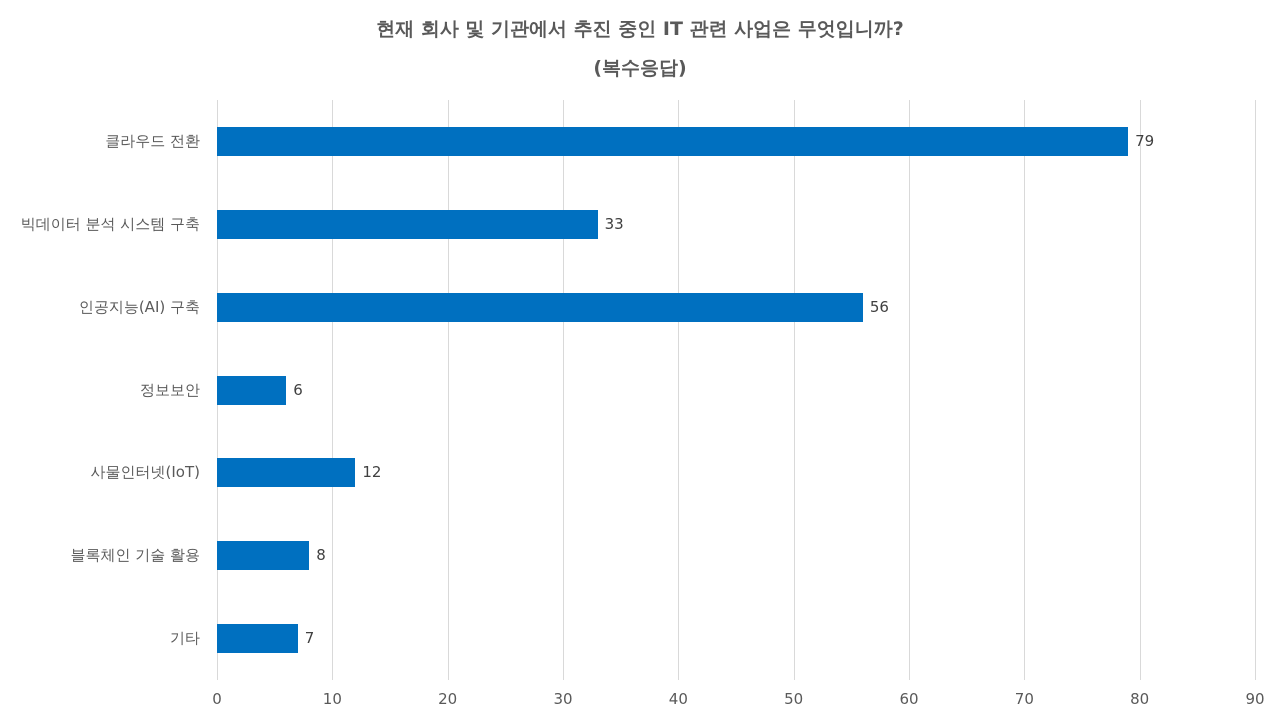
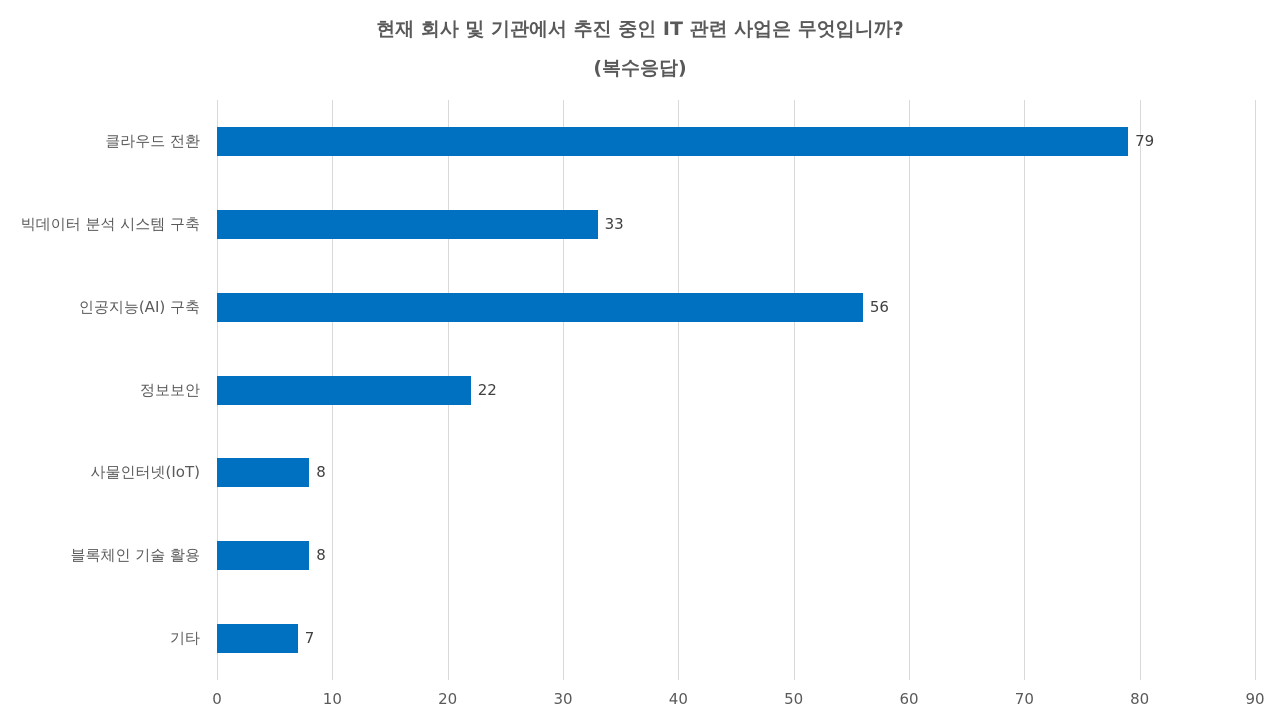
정보보안: 6 -> 22
사물인터넷(IoT): 12 -> 8
